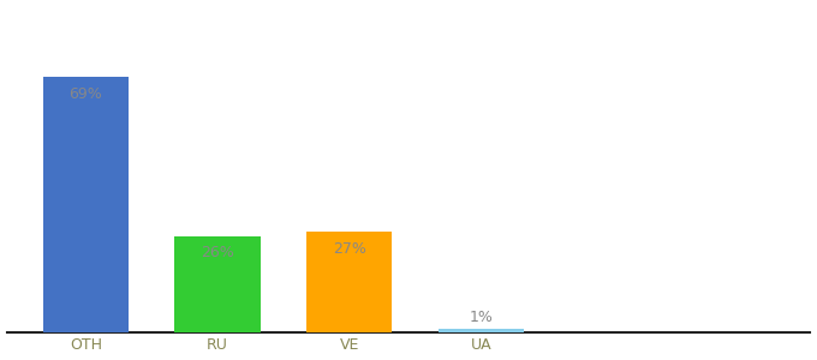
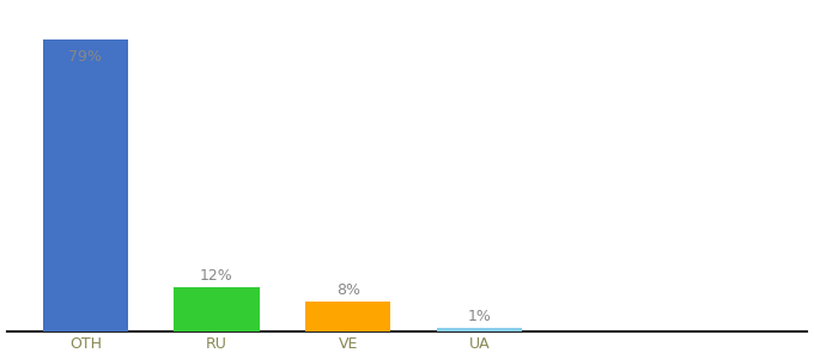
OTH: 69% -> 79%
RU: 26% -> 12%
VE: 27% -> 8%
